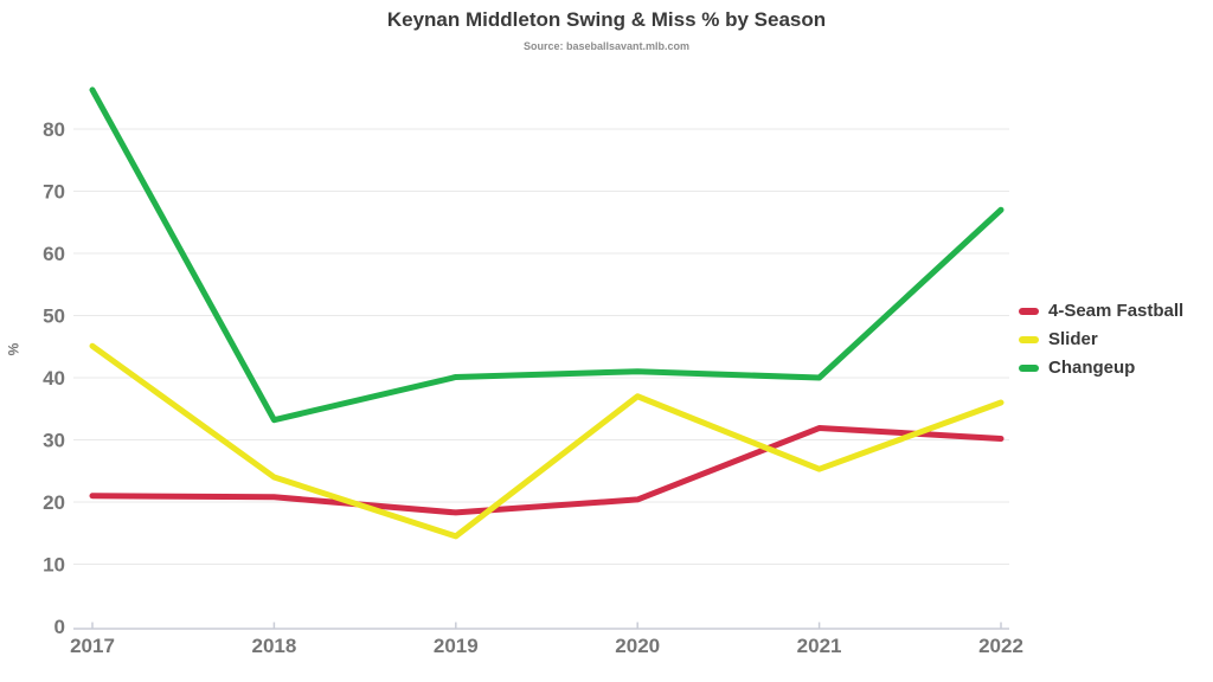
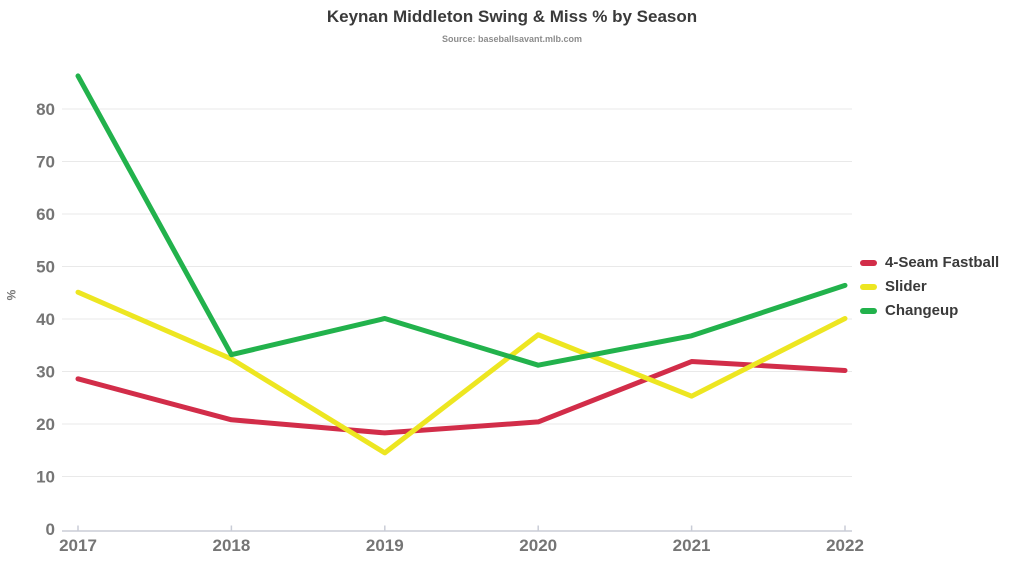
4-Seam Fastball/2017: 21 -> 29
Slider/2018: 24 -> 32
Changeup/2020: 41 -> 31
Changeup/2021: 40 -> 37
Slider/2022: 36 -> 40
Changeup/2022: 67 -> 46
